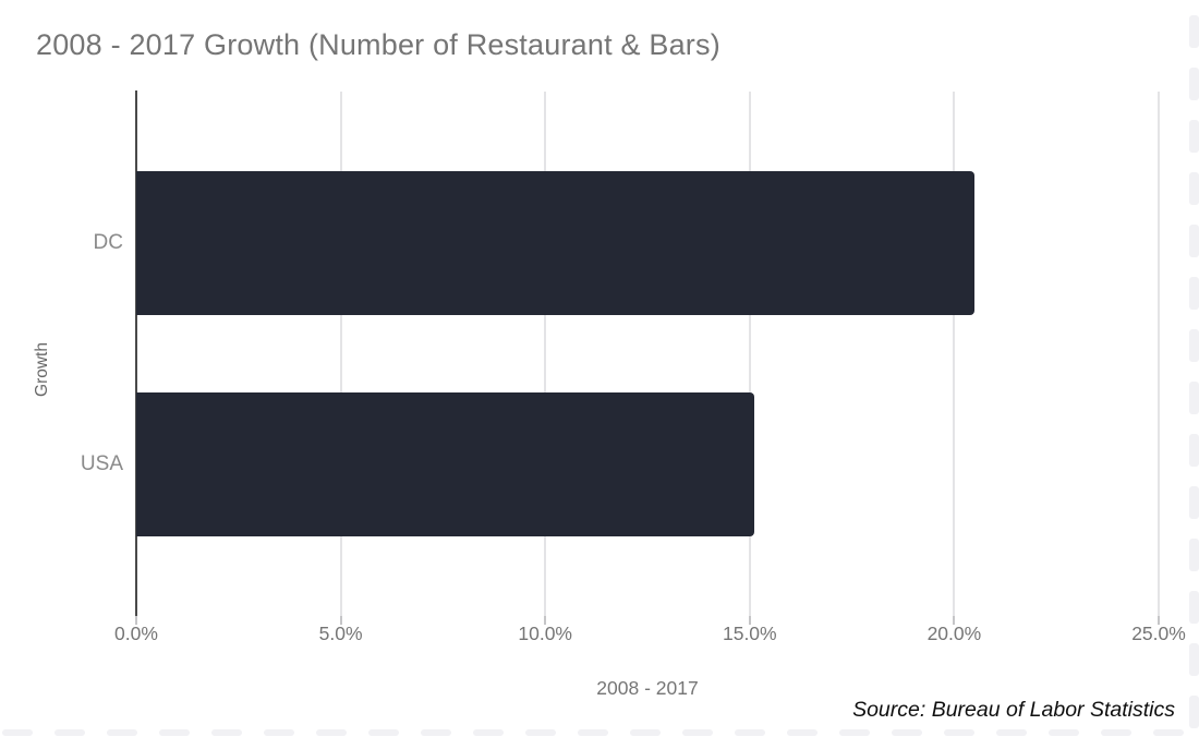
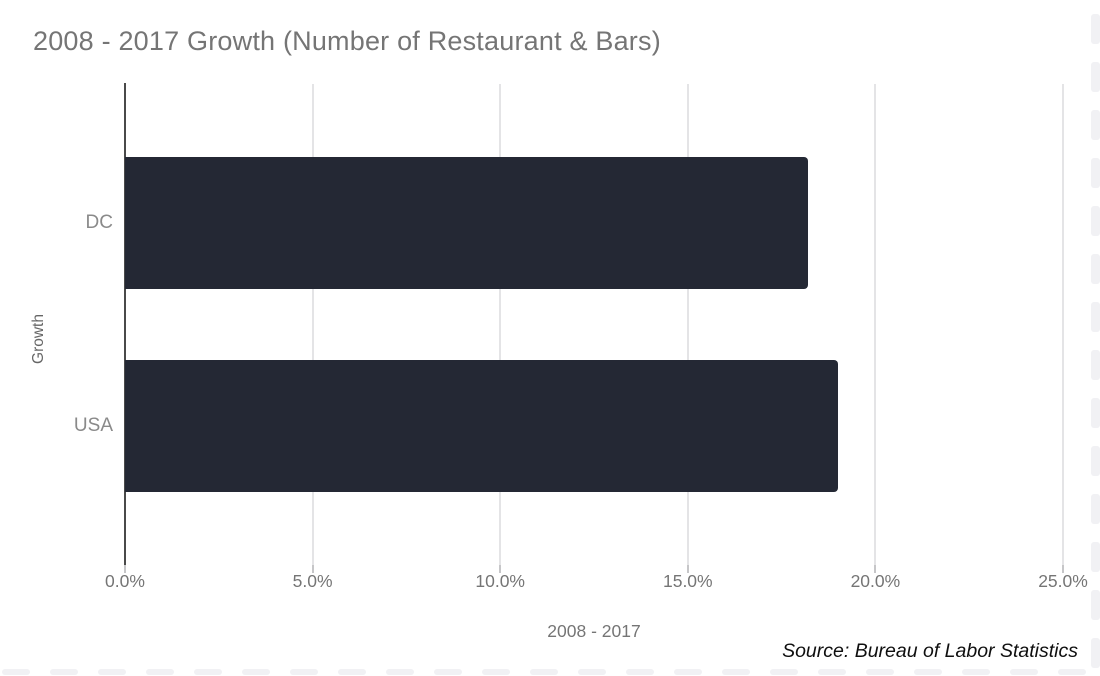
DC: 20.5% -> 18.2%
USA: 15.1% -> 19.0%
